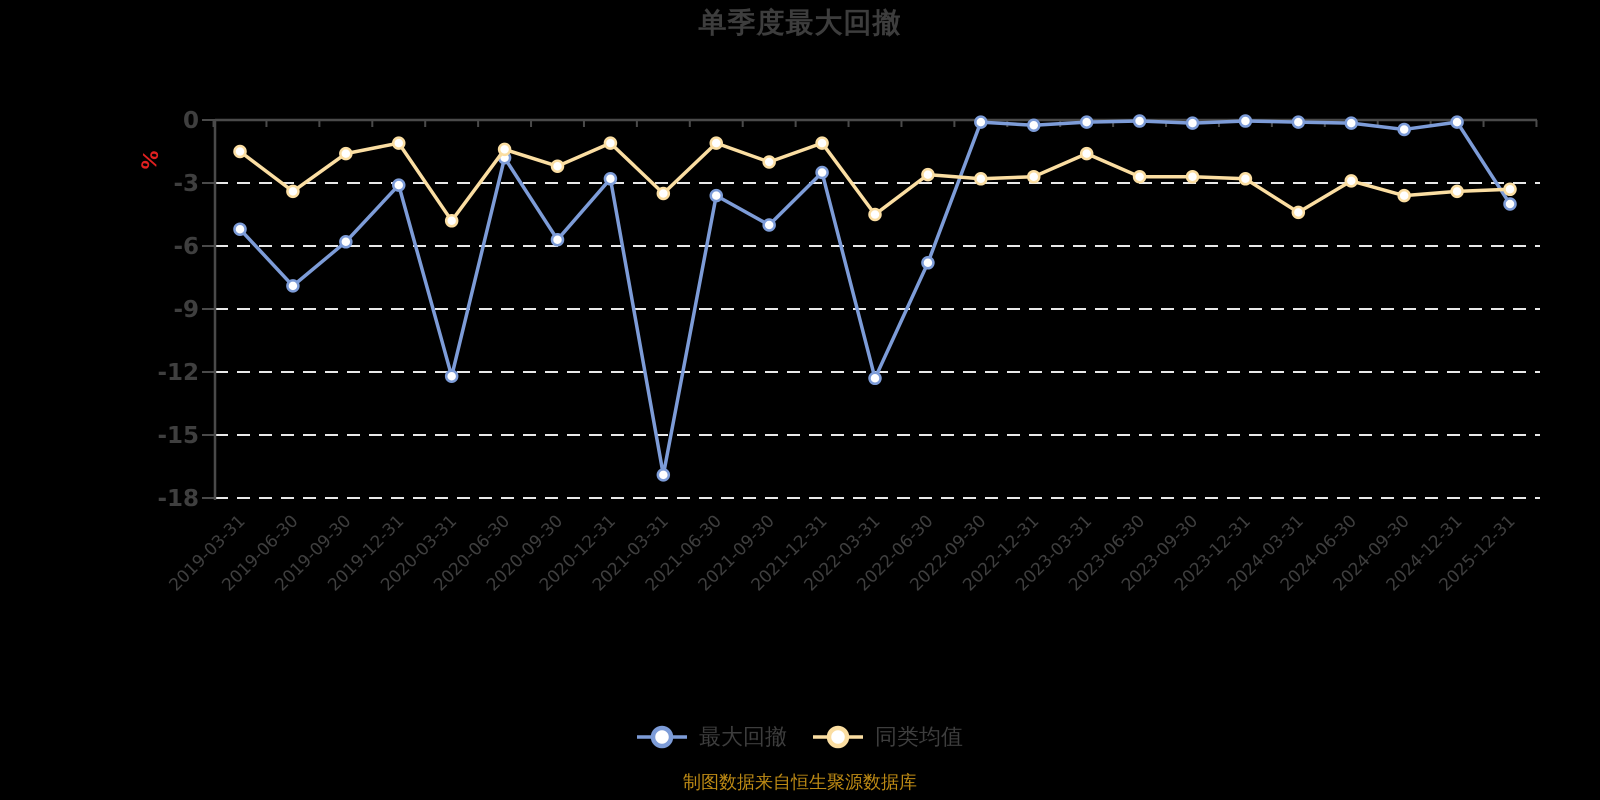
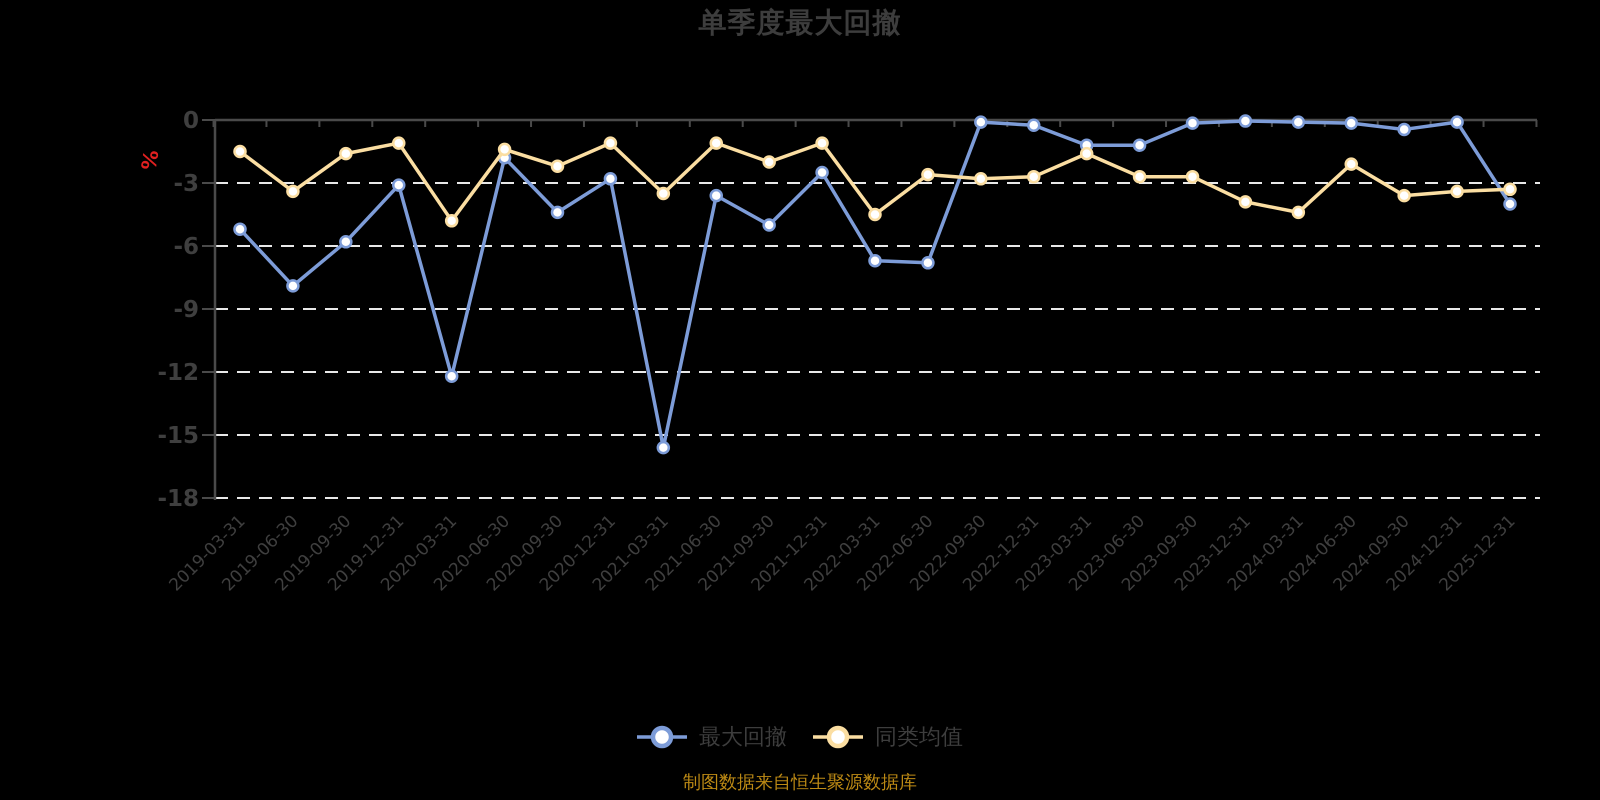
最大回撤/2020-09-30: -5.7 -> -4.4
最大回撤/2021-03-31: -16.9 -> -15.6
最大回撤/2022-03-31: -12.3 -> -6.7
最大回撤/2023-03-31: -0.1 -> -1.2
最大回撤/2023-06-30: -0.1 -> -1.2
同类均值/2023-12-31: -2.8 -> -3.9
同类均值/2024-06-30: -2.9 -> -2.1
